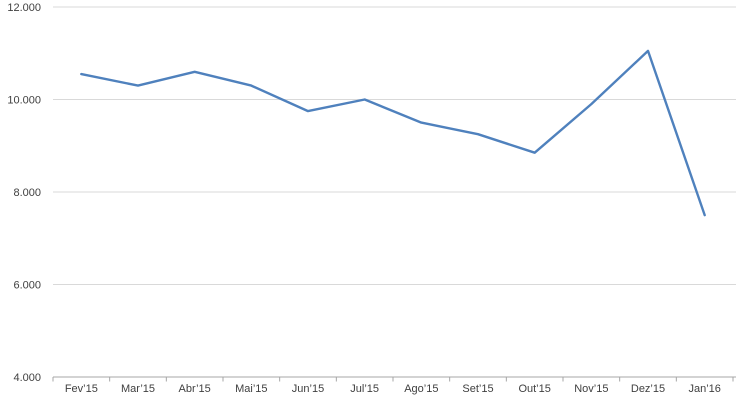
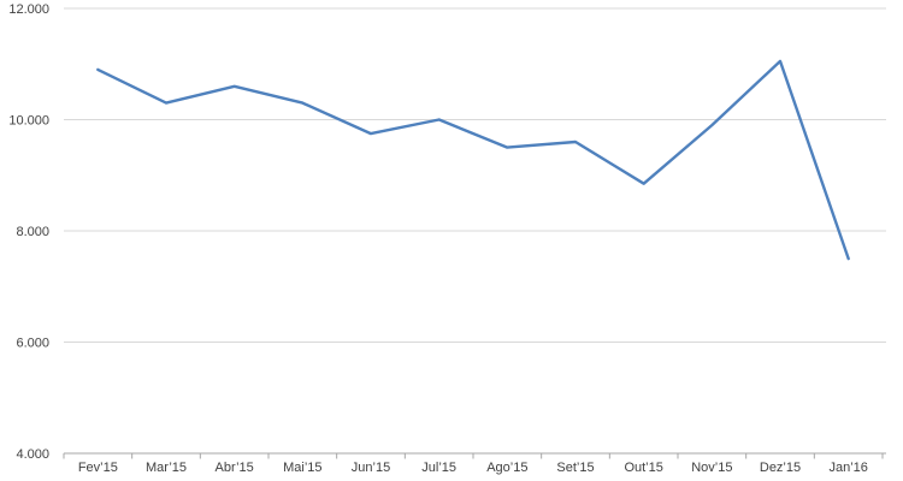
Fev’15: 10600 -> 10900
Set’15: 9200 -> 9600
